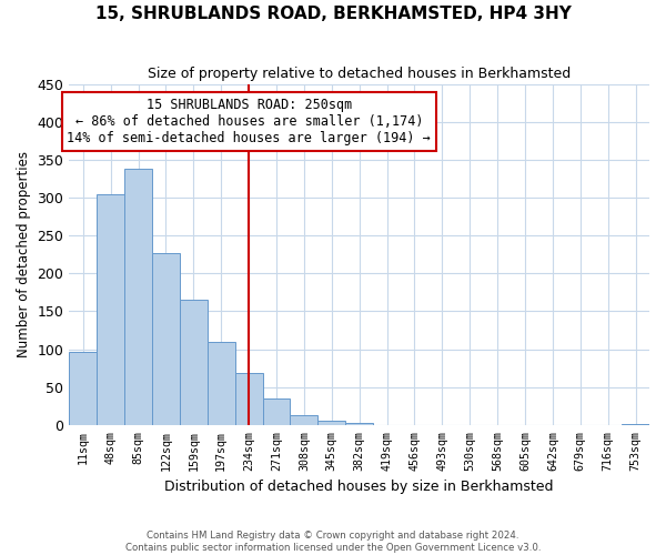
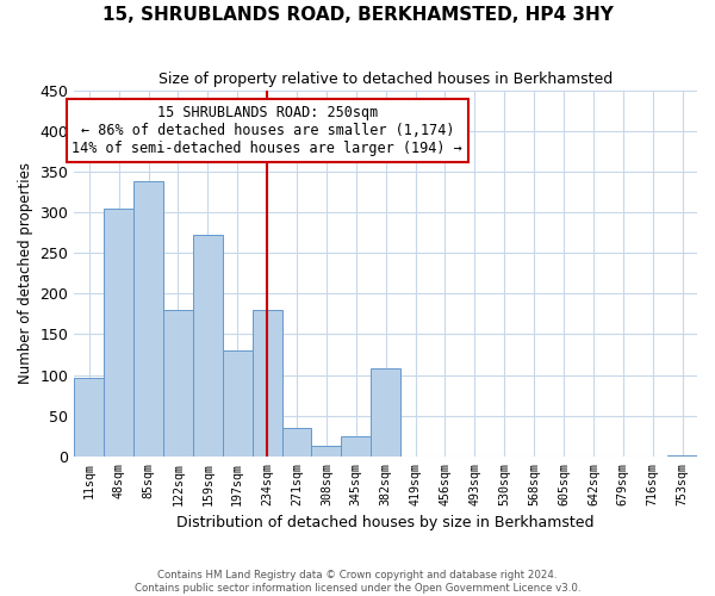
122sqm: 227 -> 180
159sqm: 165 -> 272
197sqm: 109 -> 130
234sqm: 69 -> 180
345sqm: 5 -> 24
382sqm: 2 -> 108
